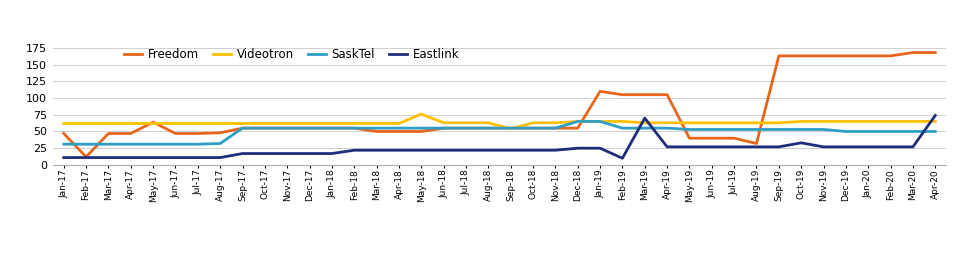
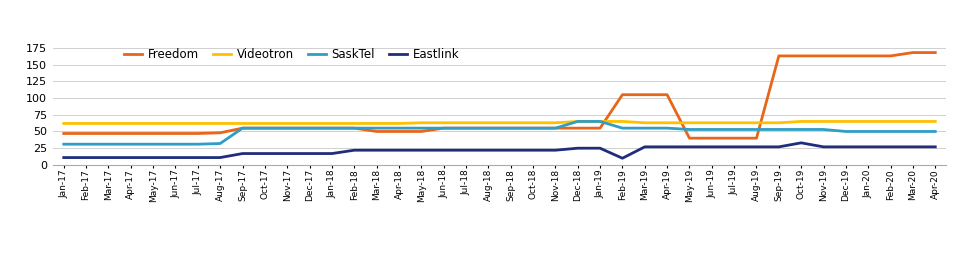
Freedom/Feb-17: 12 -> 47
Freedom/May-17: 64 -> 47
Videotron/May-18: 76 -> 63
Videotron/Sep-18: 54 -> 63
Freedom/Jan-19: 110 -> 55
Eastlink/Mar-19: 70 -> 27
Freedom/Aug-19: 32 -> 40
Eastlink/Apr-20: 74 -> 27
